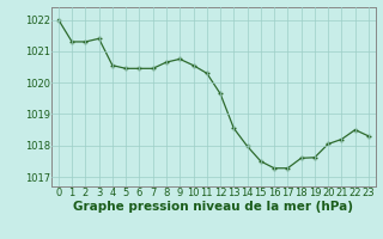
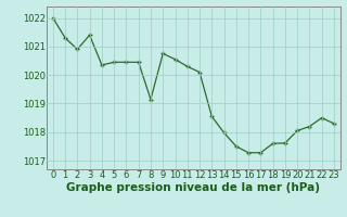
2: 1021.30 -> 1020.90
4: 1020.55 -> 1020.35
8: 1020.65 -> 1019.15
12: 1019.65 -> 1020.10
